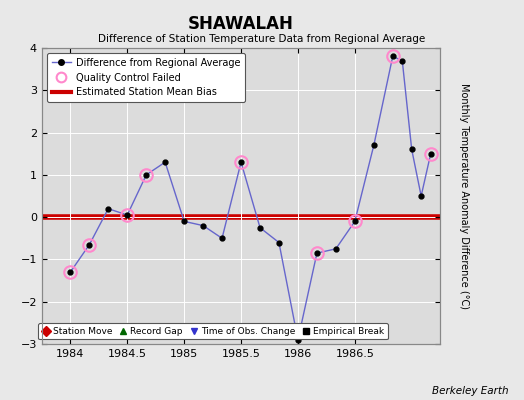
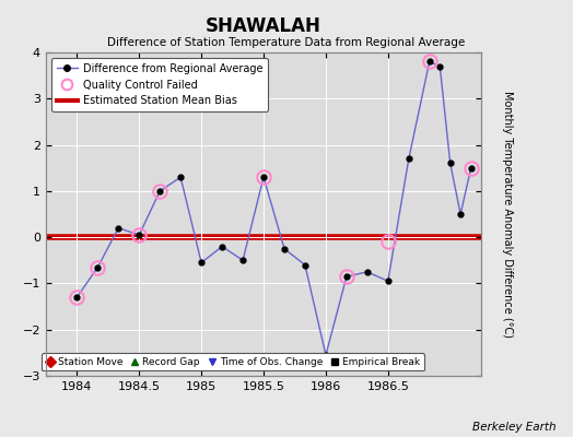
Empirical Break/1985: -0.10 -> -0.55
Empirical Break/1986: -2.90 -> -2.55
Empirical Break/1986.5: -0.10 -> -0.95
